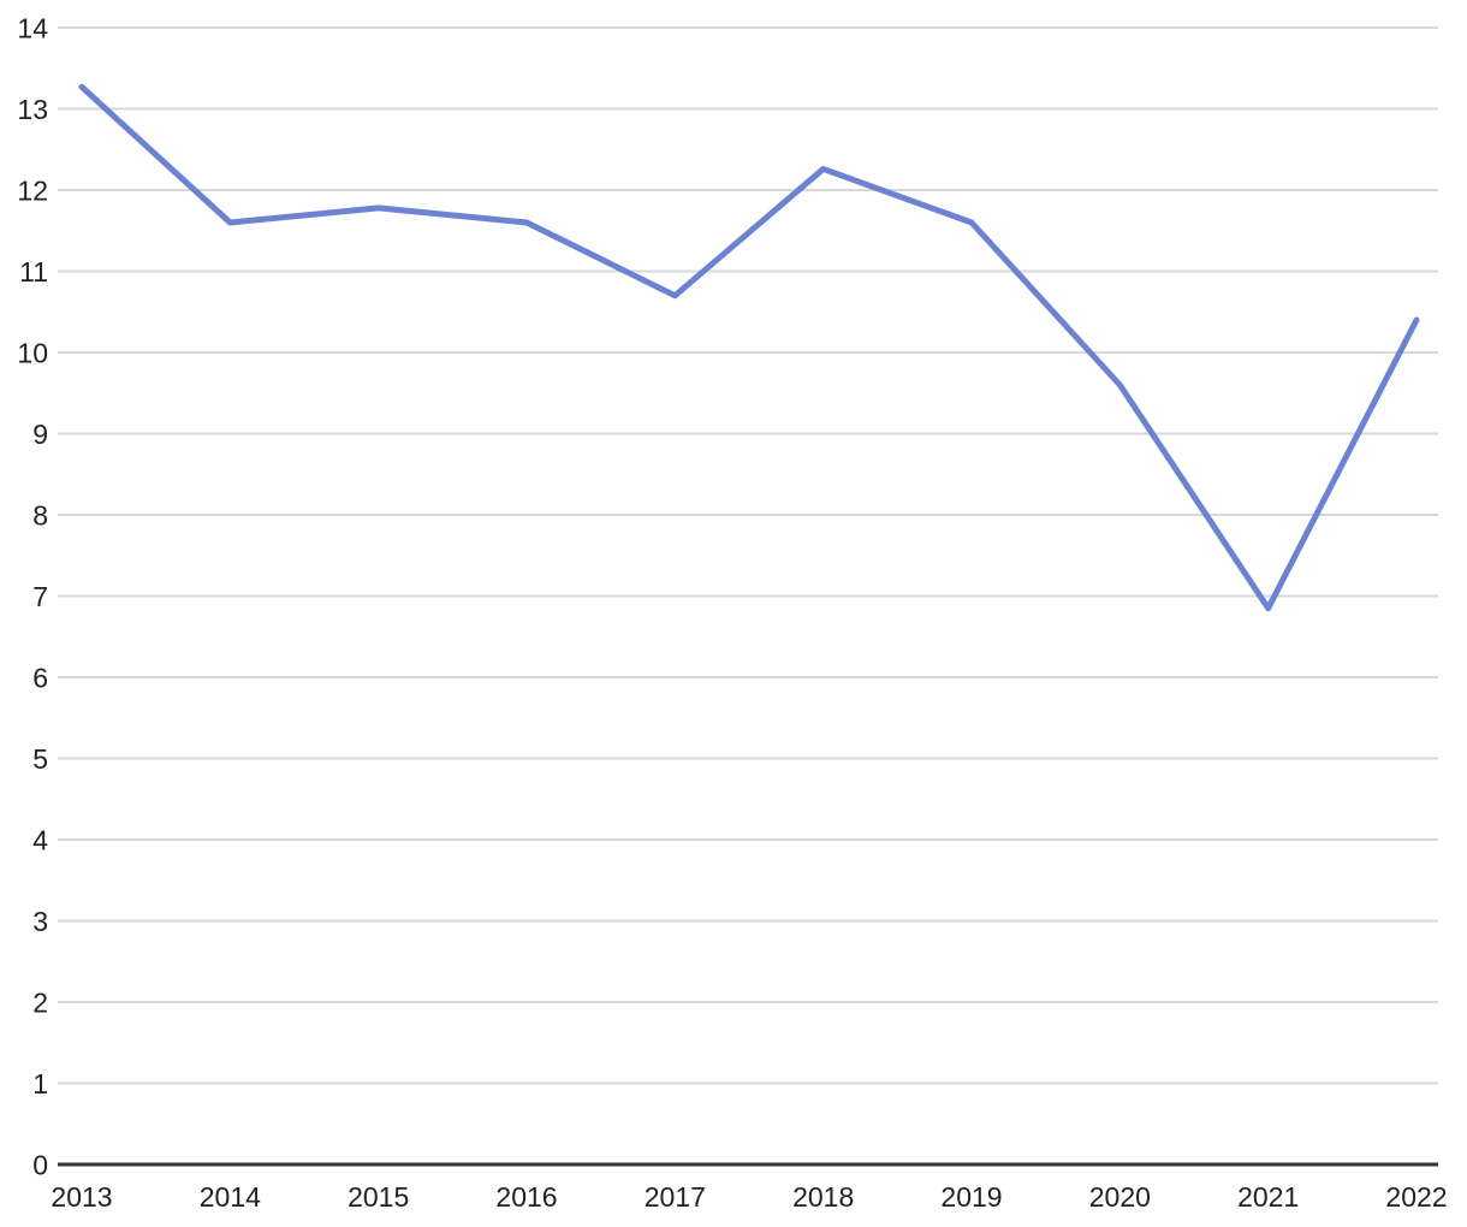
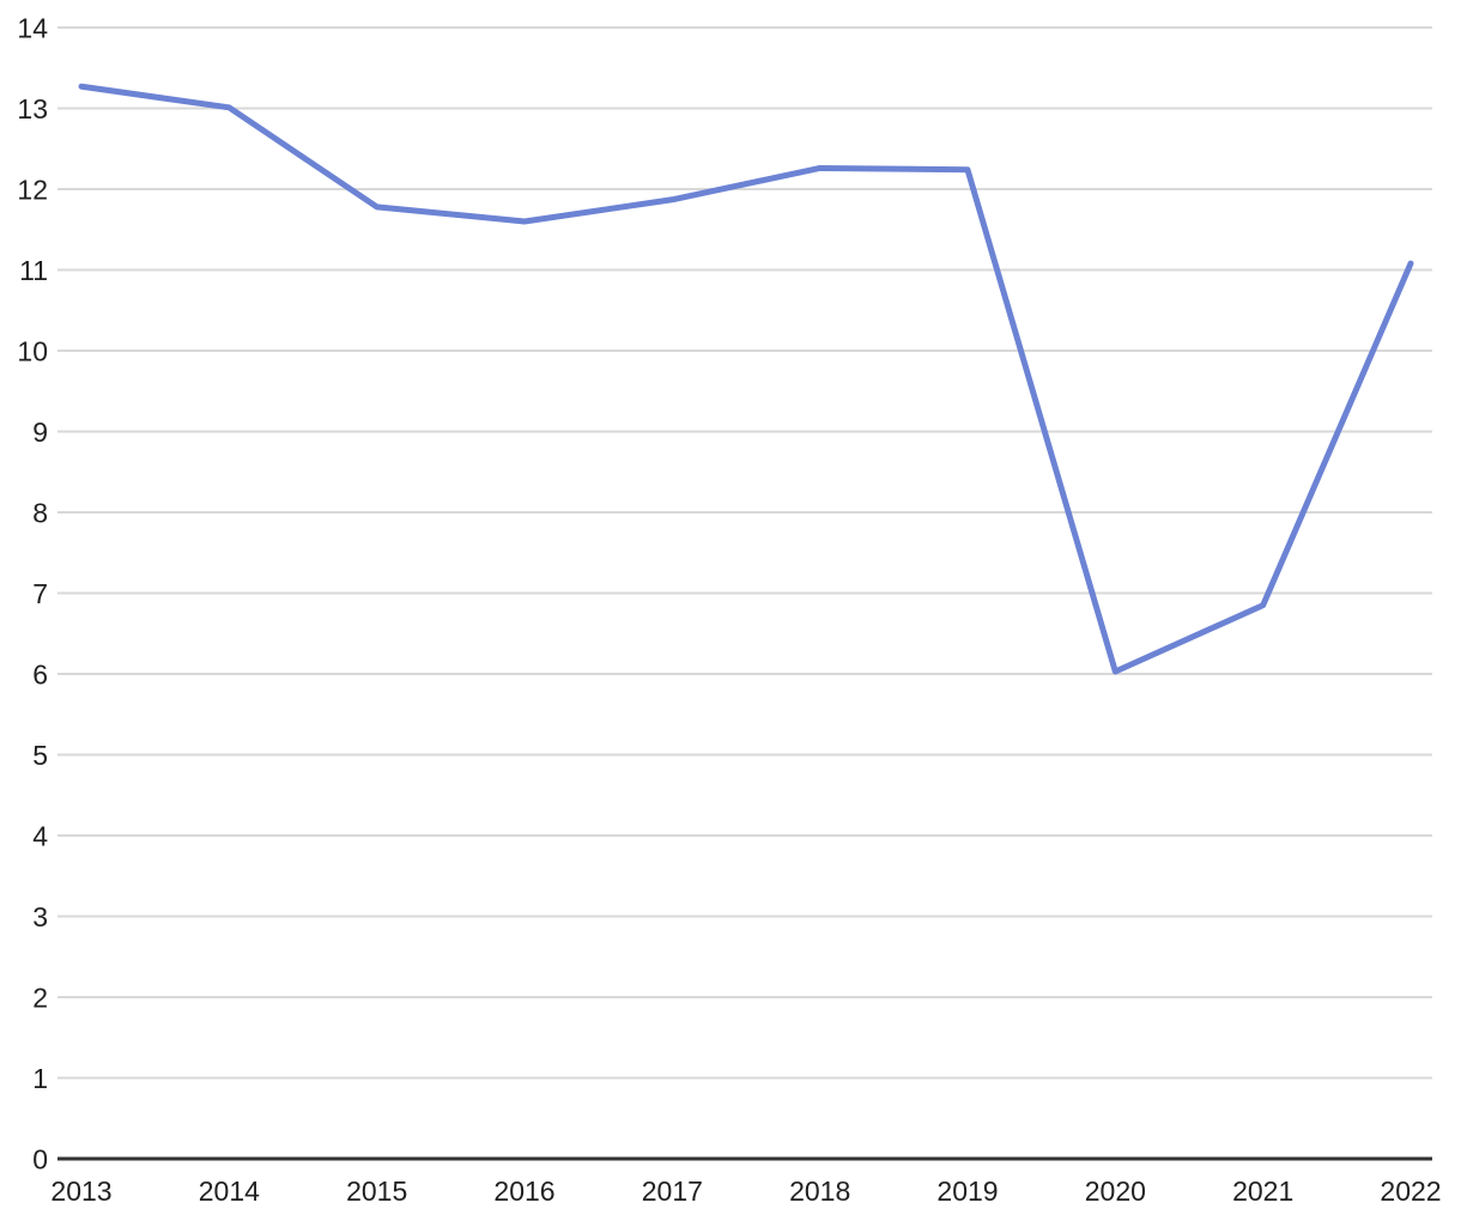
2014: 11.6 -> 13.0
2017: 10.7 -> 11.9
2019: 11.6 -> 12.2
2020: 9.6 -> 6.0
2022: 10.4 -> 11.1
